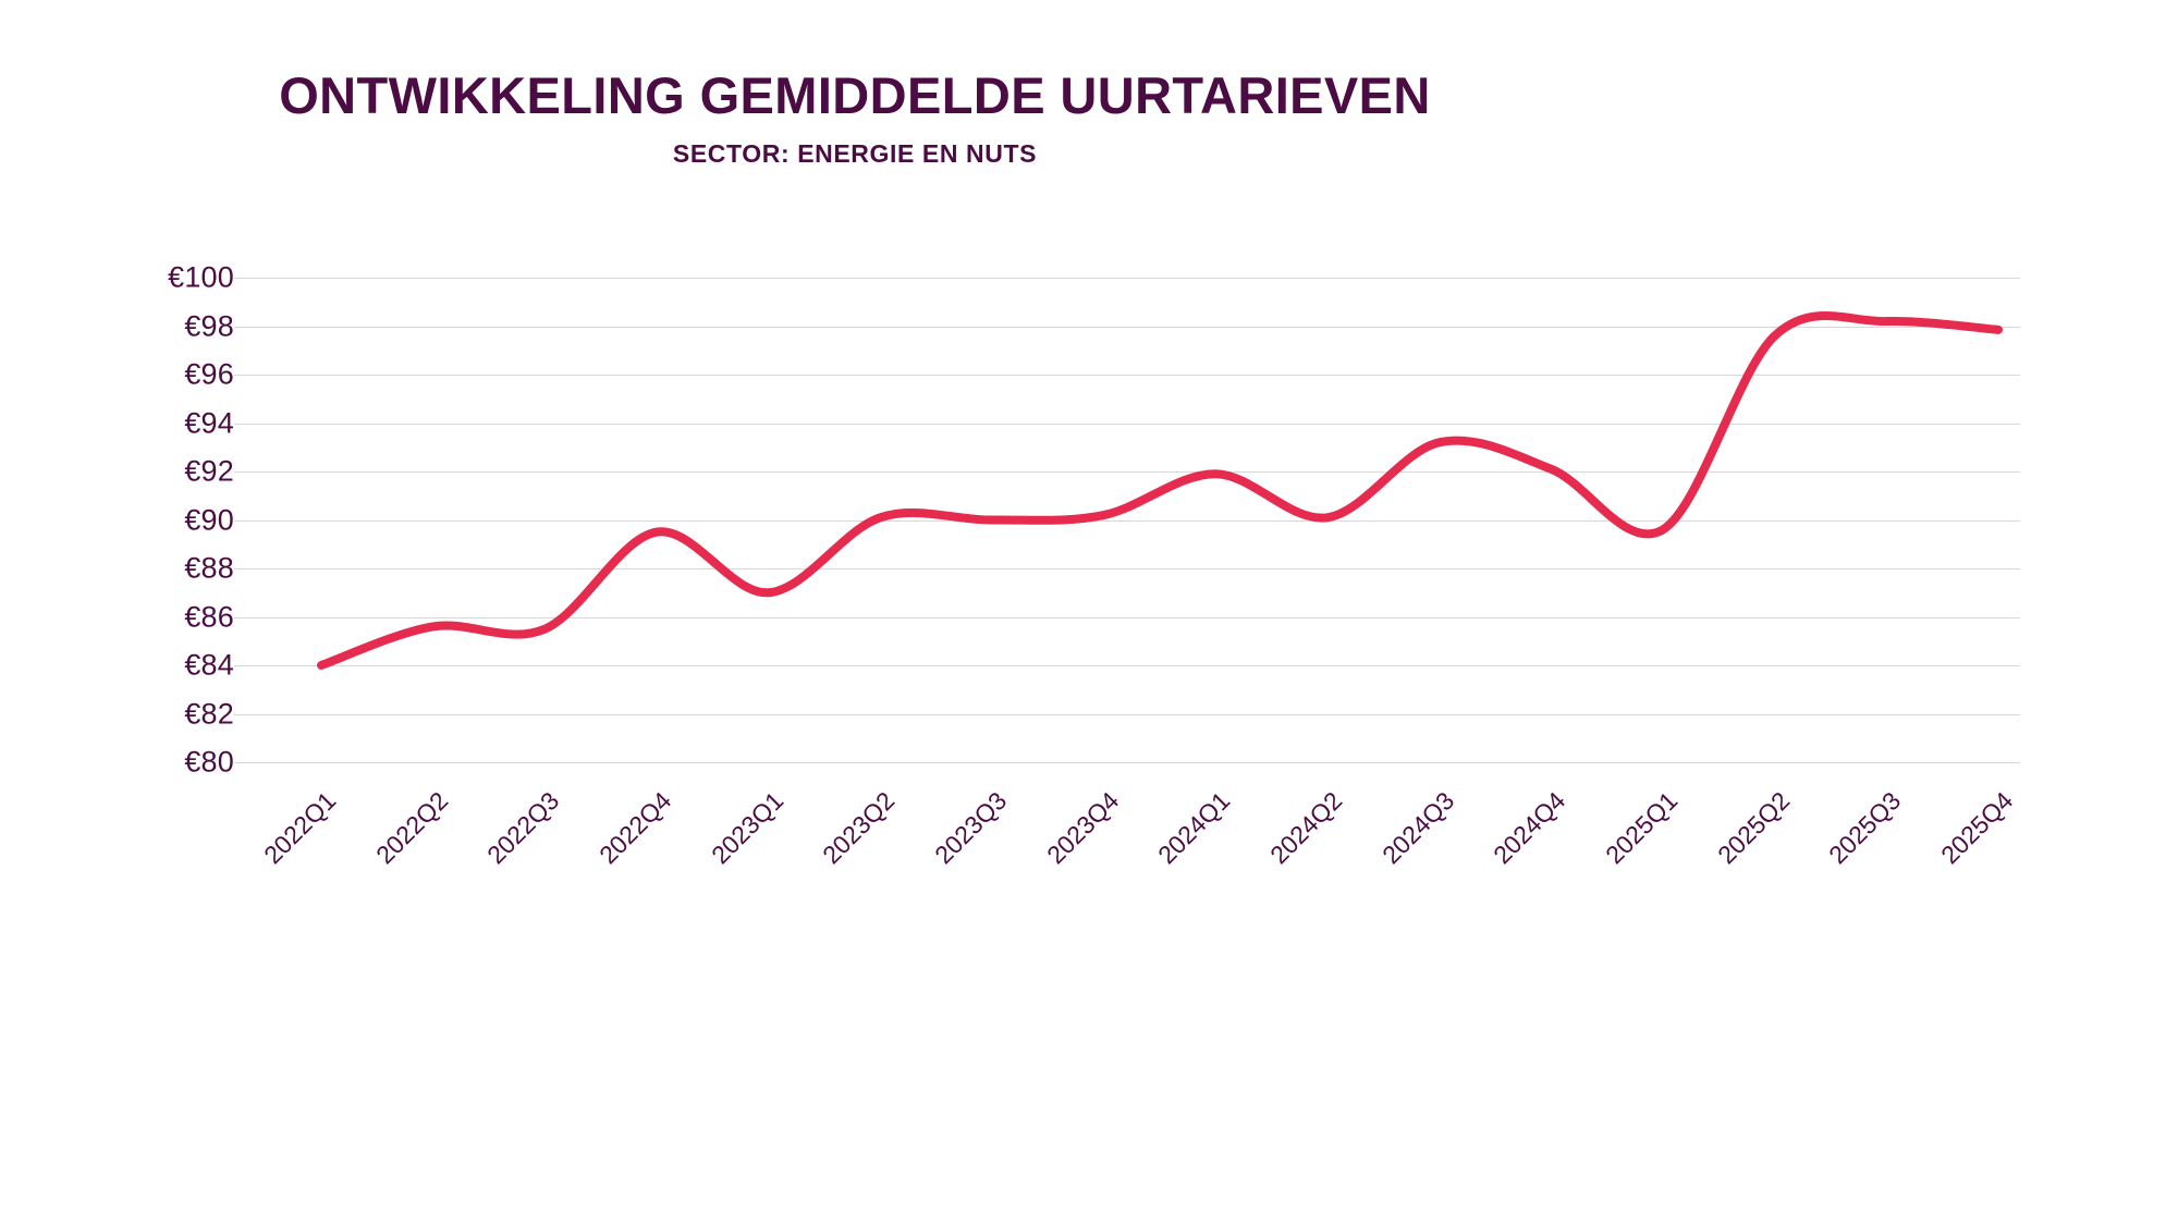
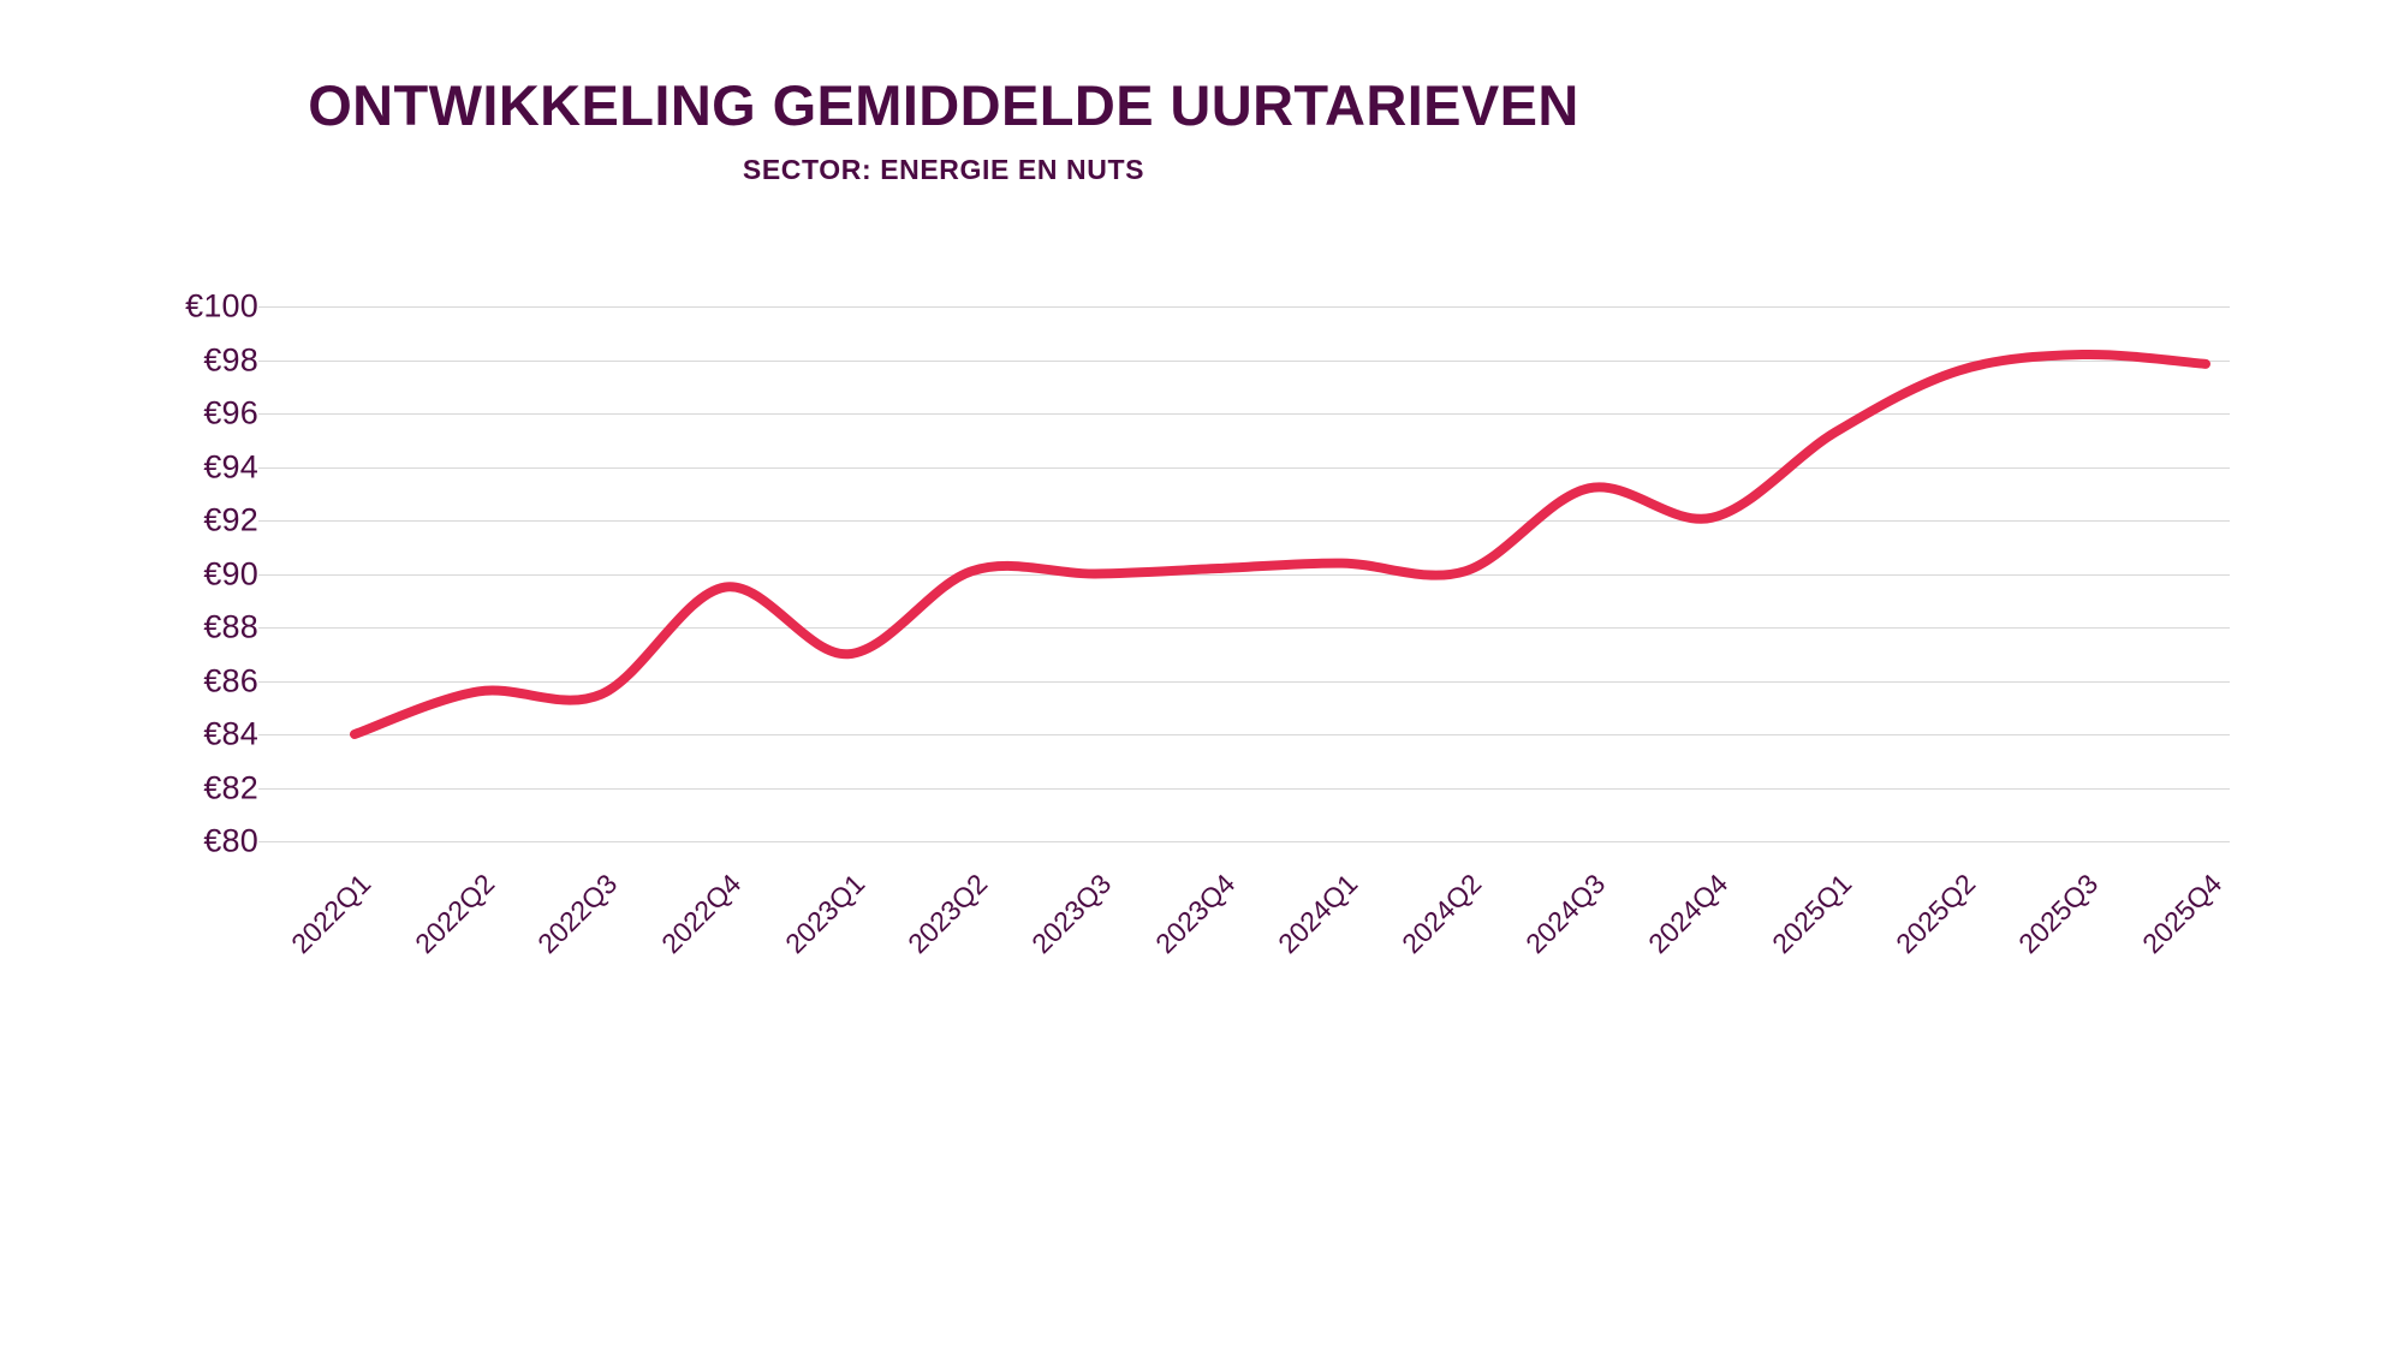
2024Q1: €91.9 -> €90.4
2025Q1: €89.6 -> €95.3
